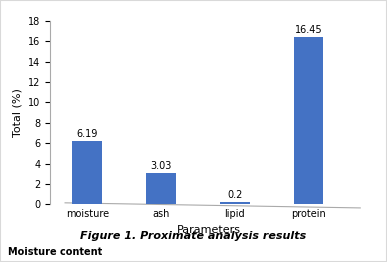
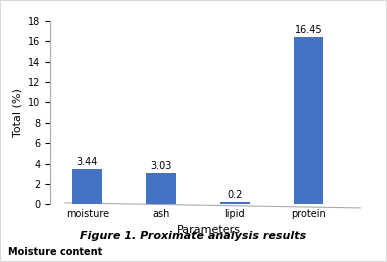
moisture: 6.19 -> 3.44
